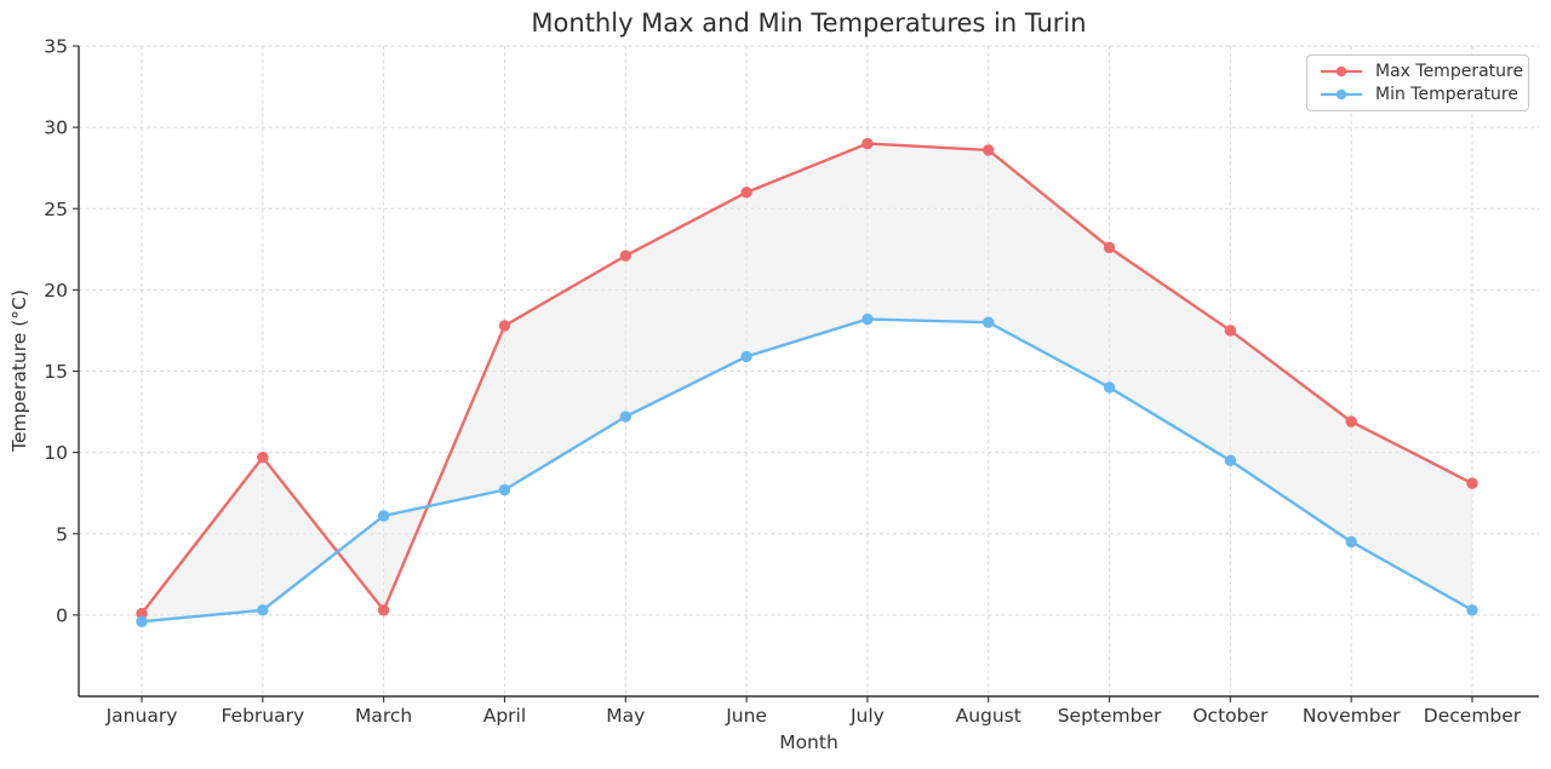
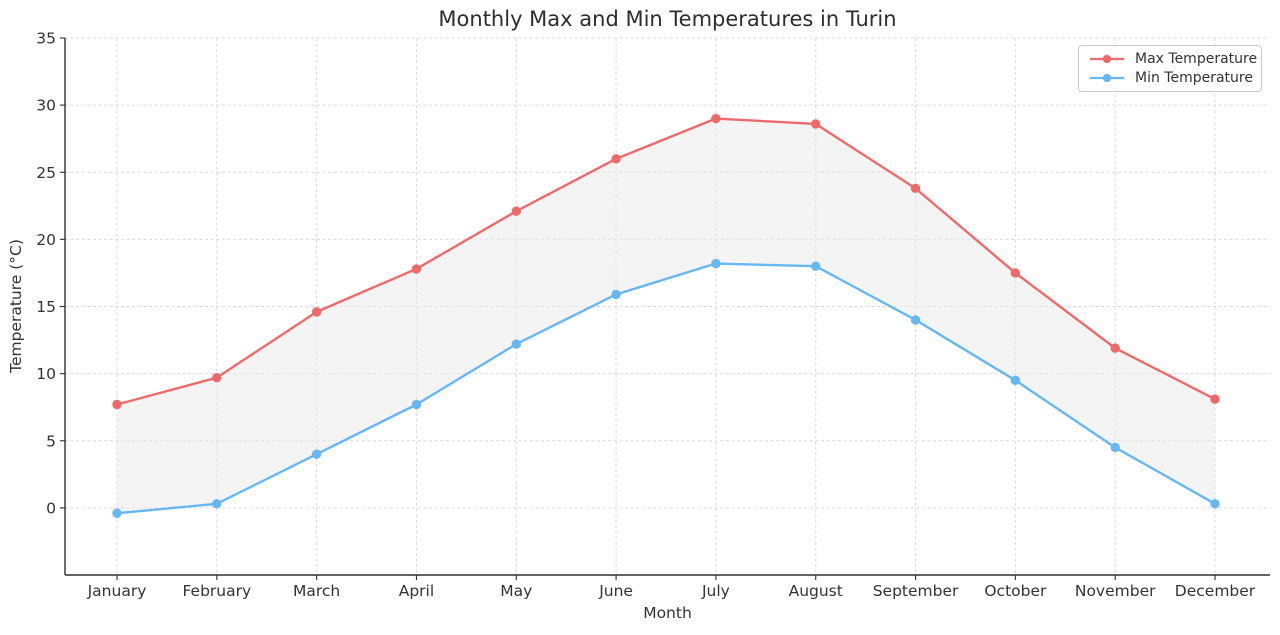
Max Temperature/January: 0.1 -> 7.7
Max Temperature/March: 0.3 -> 14.6
Min Temperature/March: 6.1 -> 4.0
Max Temperature/September: 22.6 -> 23.8
